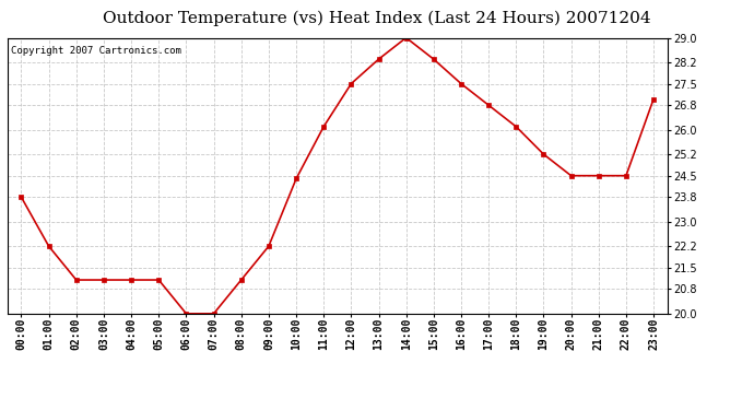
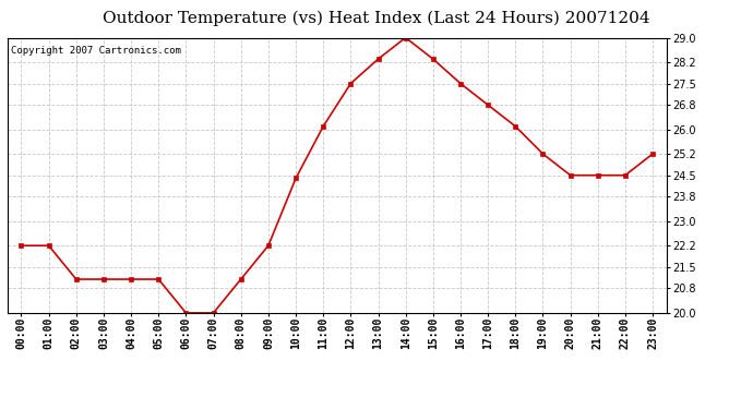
00:00: 23.8 -> 22.2
23:00: 27.0 -> 25.2
